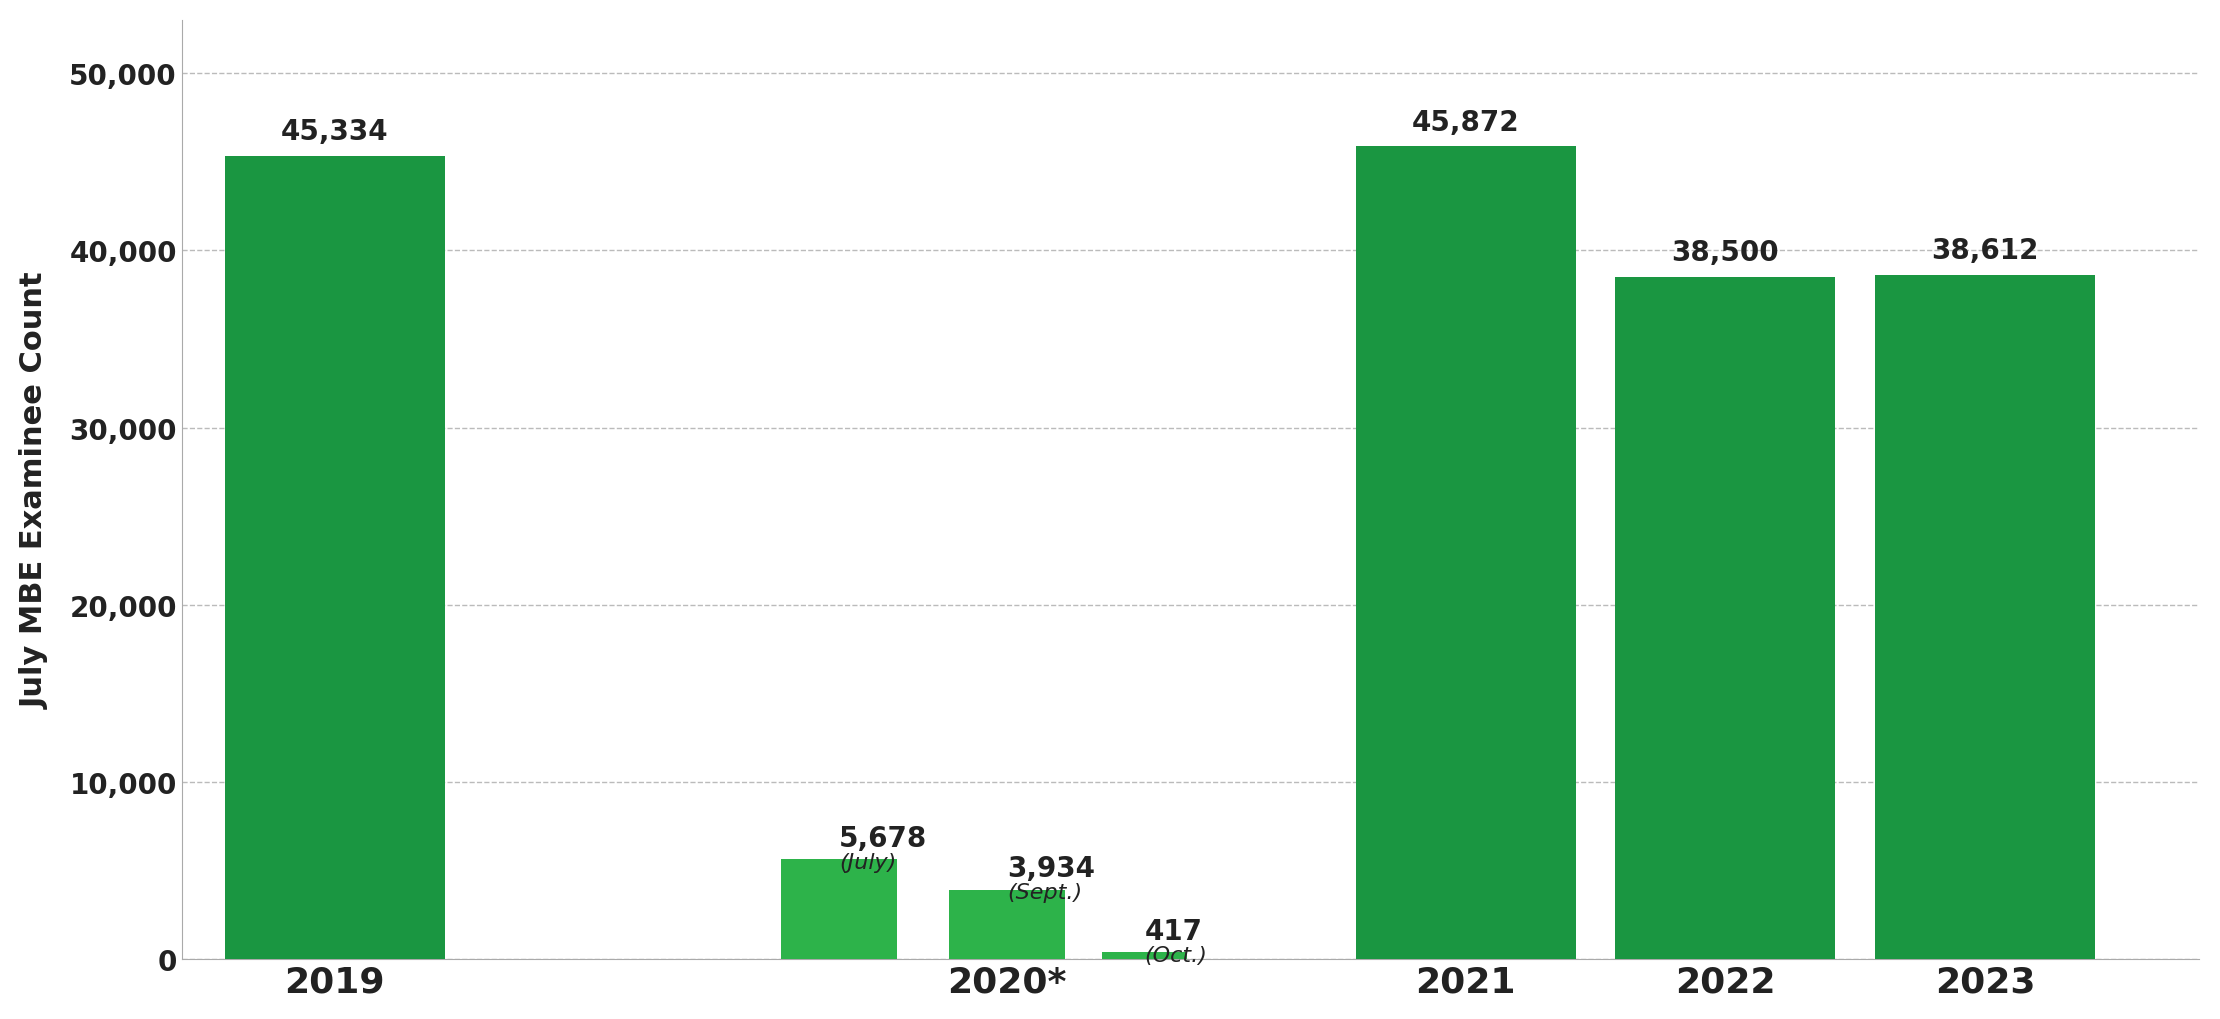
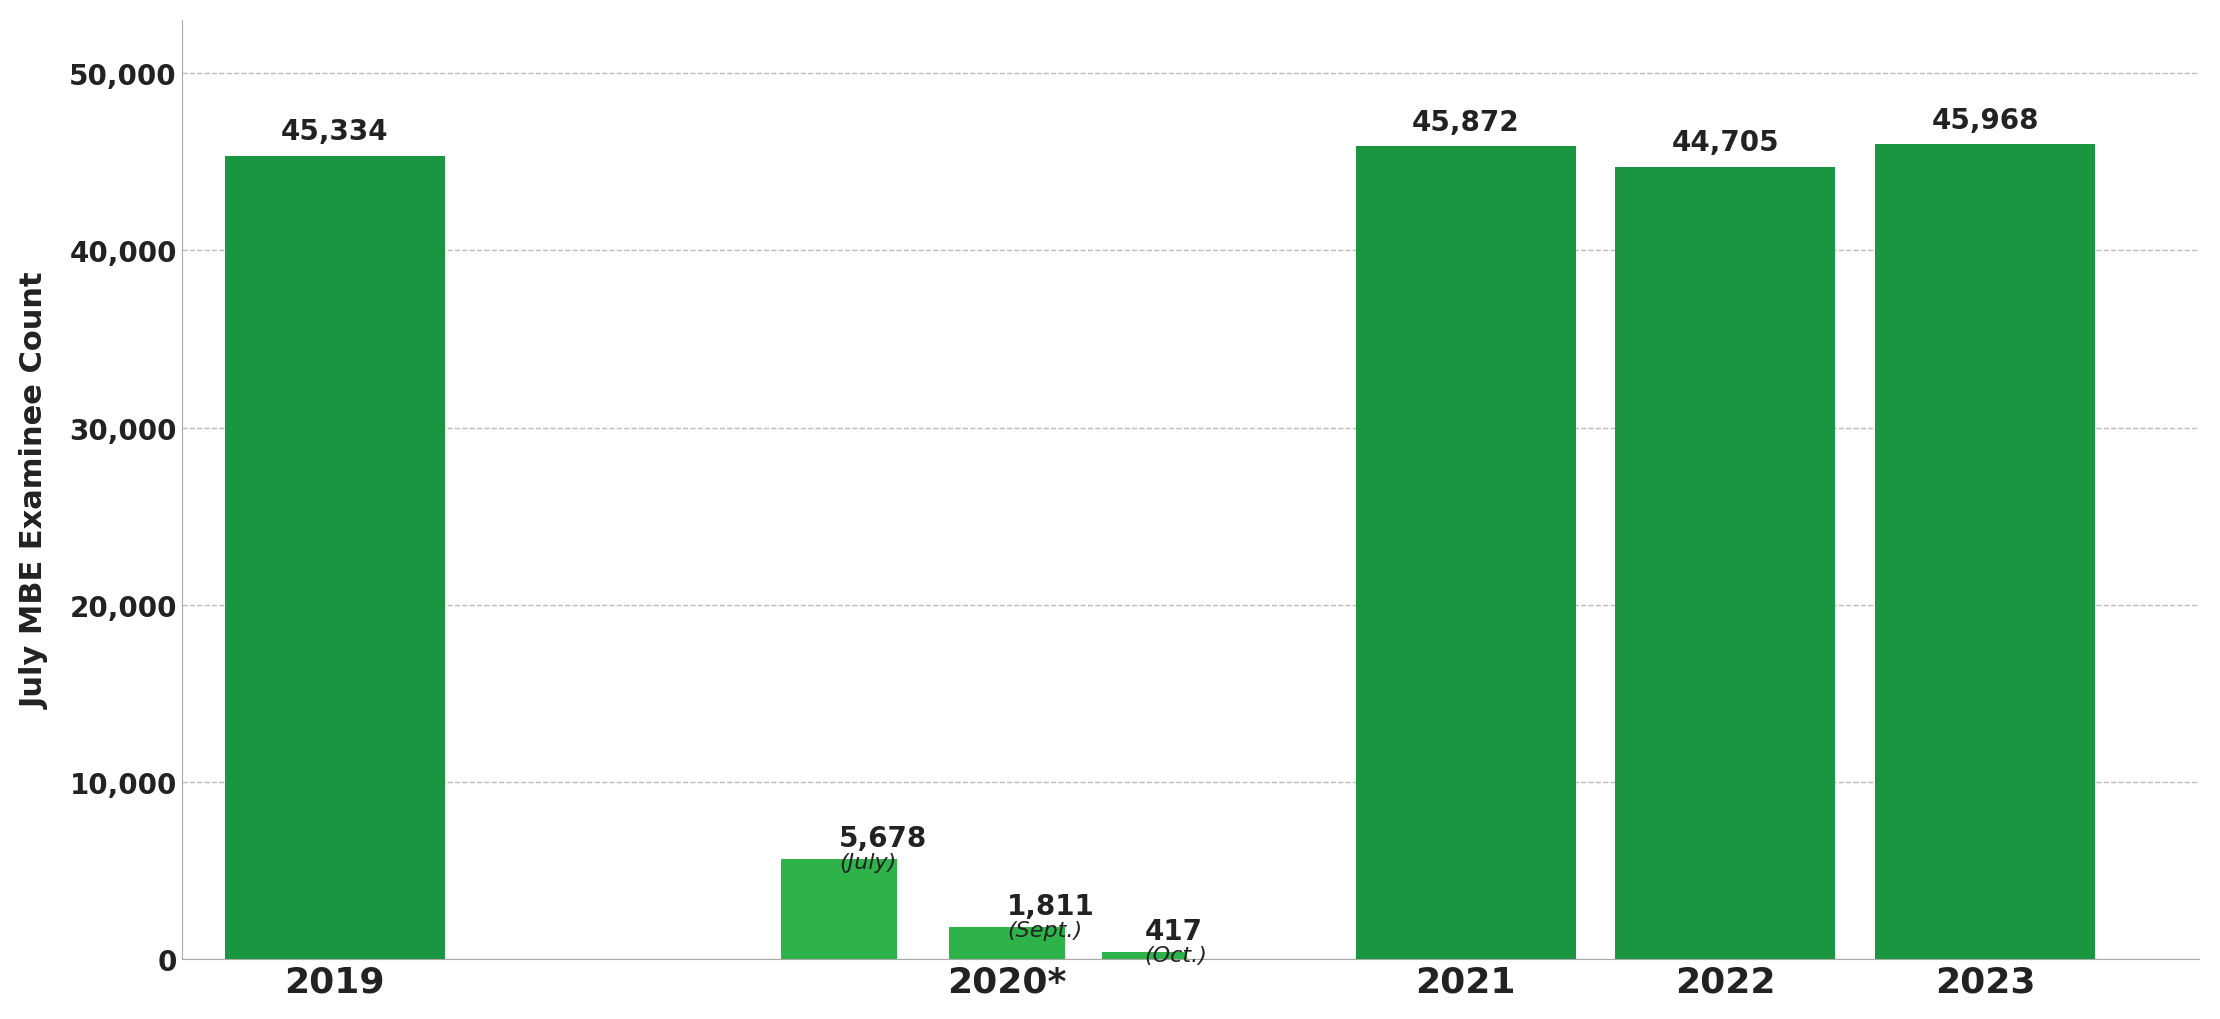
2020*: 3,934 -> 1,811
2022: 38,500 -> 44,705
2023: 38,612 -> 45,968
